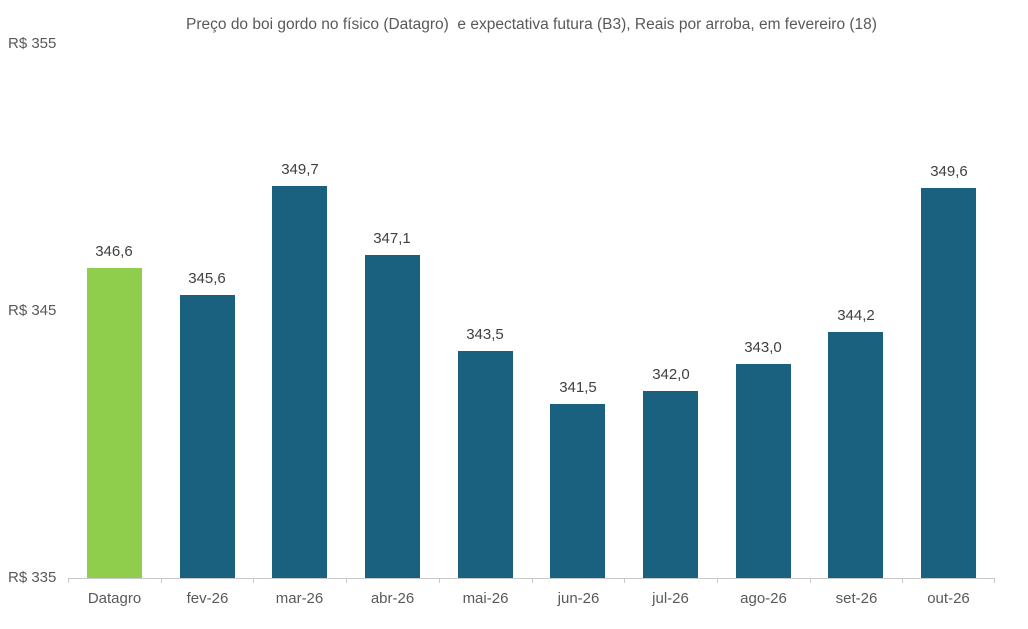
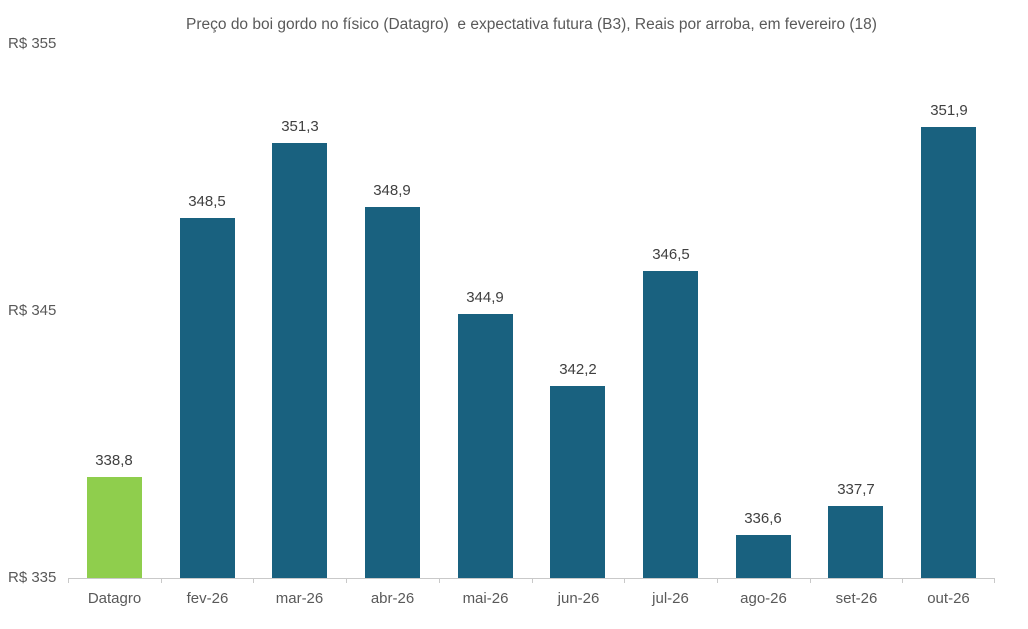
Datagro: 346,6 -> 338,8
fev-26: 345,6 -> 348,5
mar-26: 349,7 -> 351,3
abr-26: 347,1 -> 348,9
mai-26: 343,5 -> 344,9
jun-26: 341,5 -> 342,2
jul-26: 342,0 -> 346,5
ago-26: 343,0 -> 336,6
set-26: 344,2 -> 337,7
out-26: 349,6 -> 351,9
